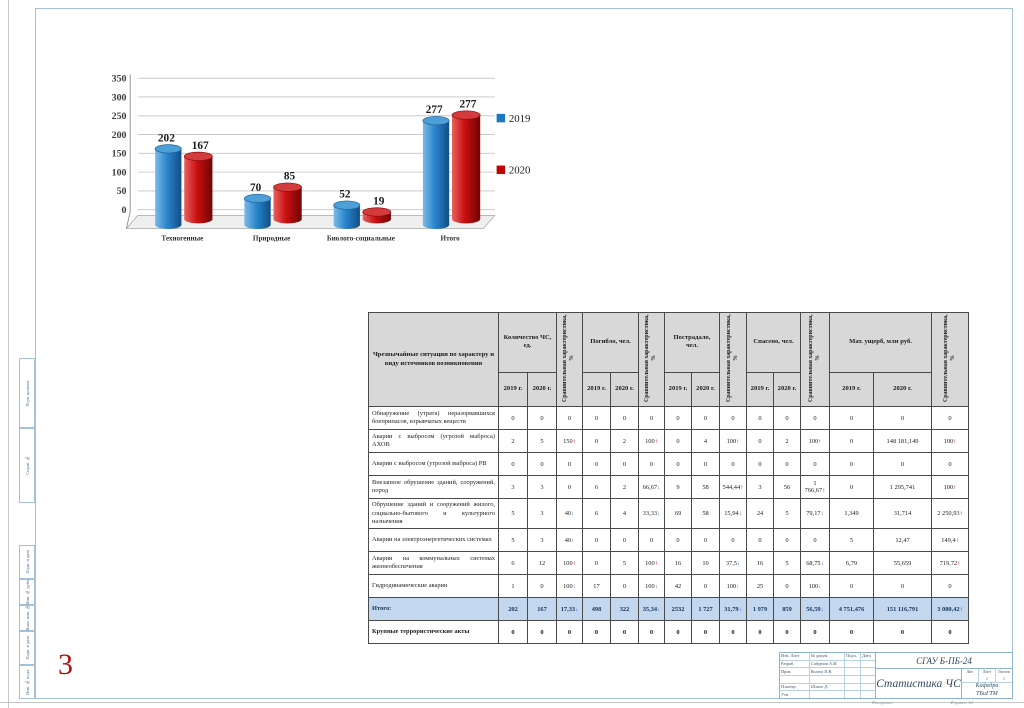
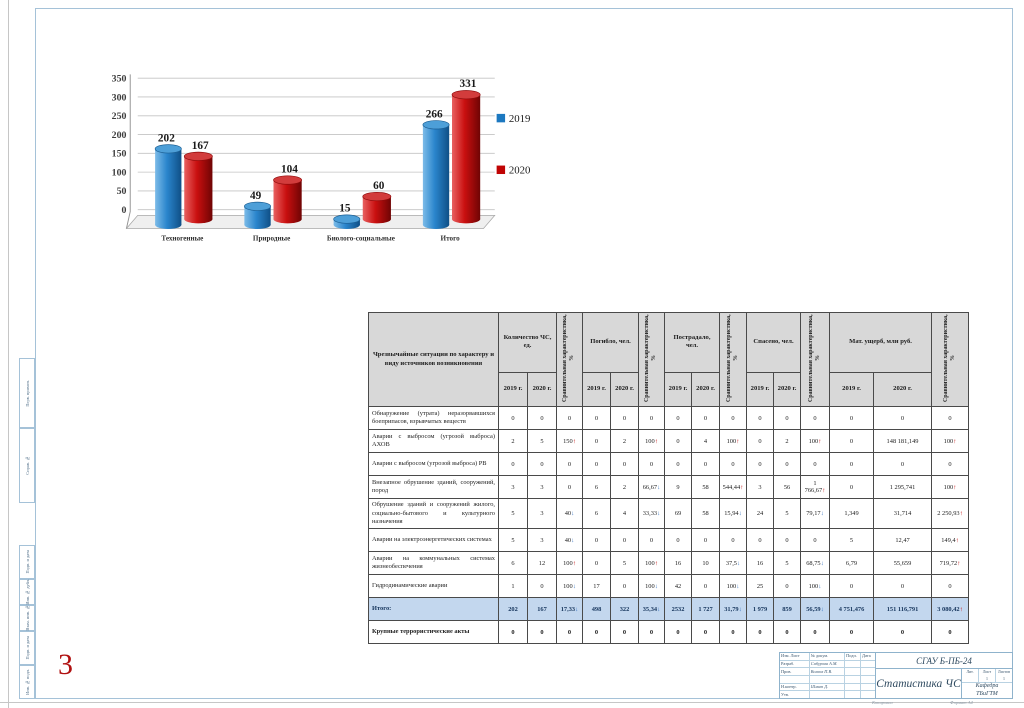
2019/Природные: 70 -> 49
2020/Природные: 85 -> 104
2019/Биолого-социальные: 52 -> 15
2020/Биолого-социальные: 19 -> 60
2019/Итого: 277 -> 266
2020/Итого: 277 -> 331
